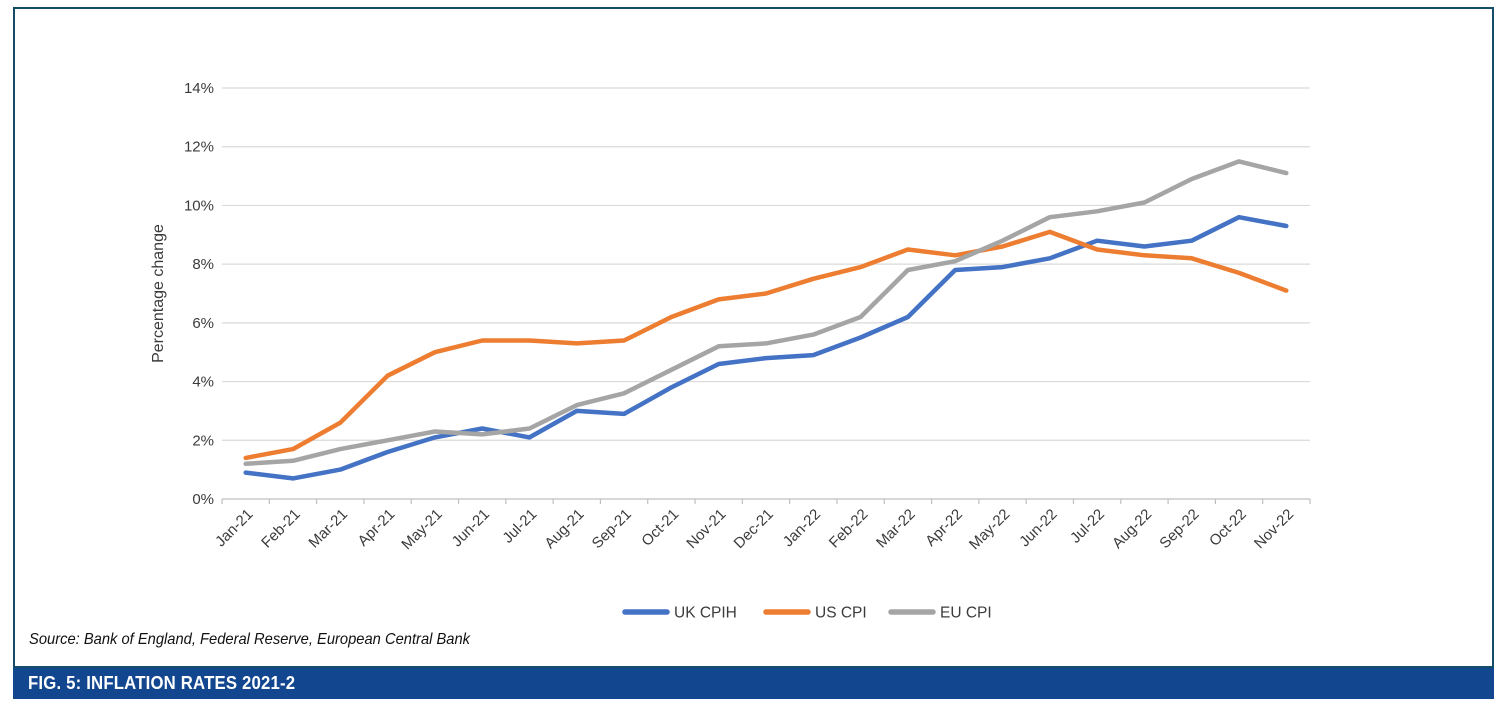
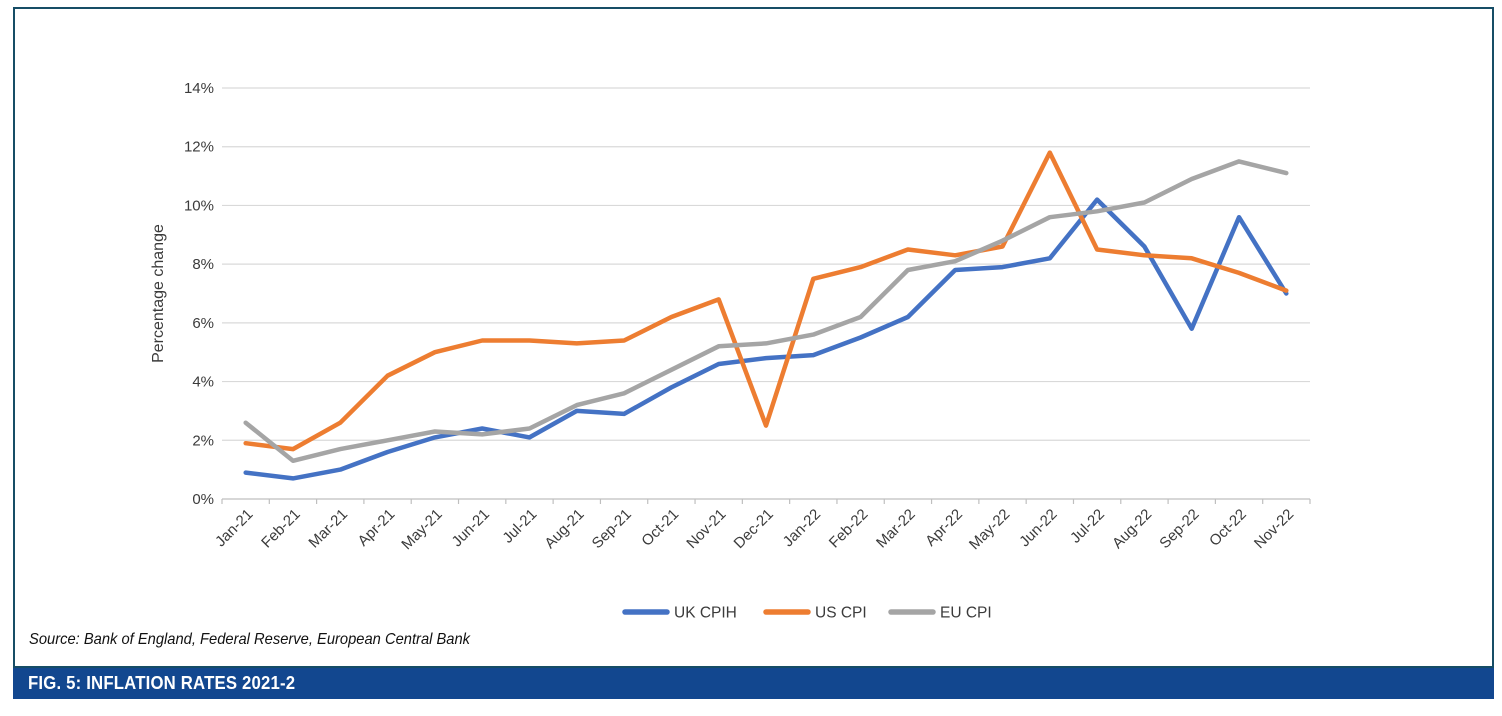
US CPI/Jan-21: 1.4% -> 1.9%
EU CPI/Jan-21: 1.2% -> 2.6%
US CPI/Dec-21: 7.0% -> 2.5%
US CPI/Jun-22: 9.1% -> 11.8%
UK CPIH/Jul-22: 8.8% -> 10.2%
UK CPIH/Sep-22: 8.8% -> 5.8%
UK CPIH/Nov-22: 9.3% -> 7.0%
